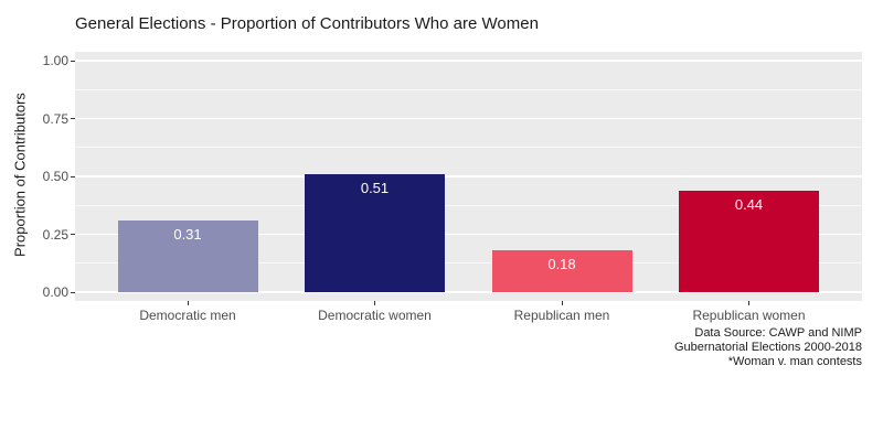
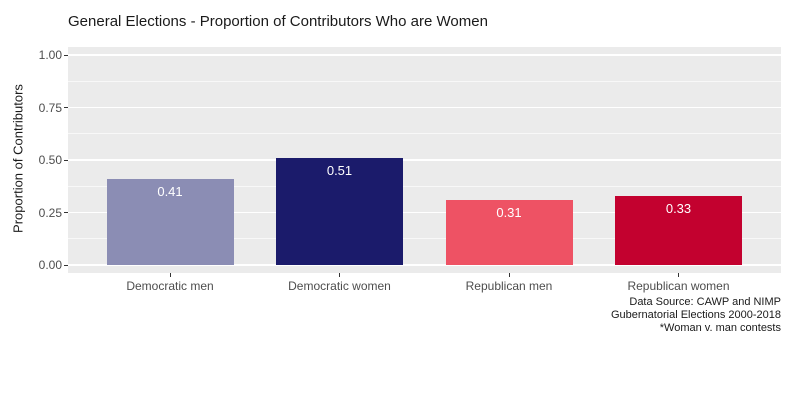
Democratic men: 0.31 -> 0.41
Republican men: 0.18 -> 0.31
Republican women: 0.44 -> 0.33
